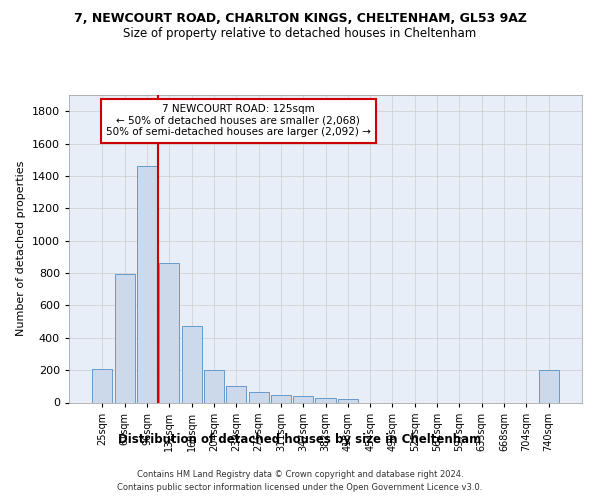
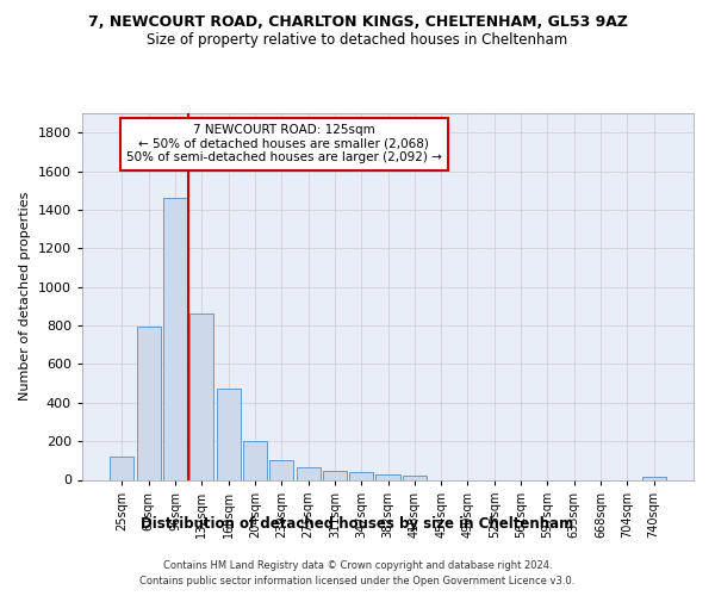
25sqm: 210 -> 120
740sqm: 200 -> 20
